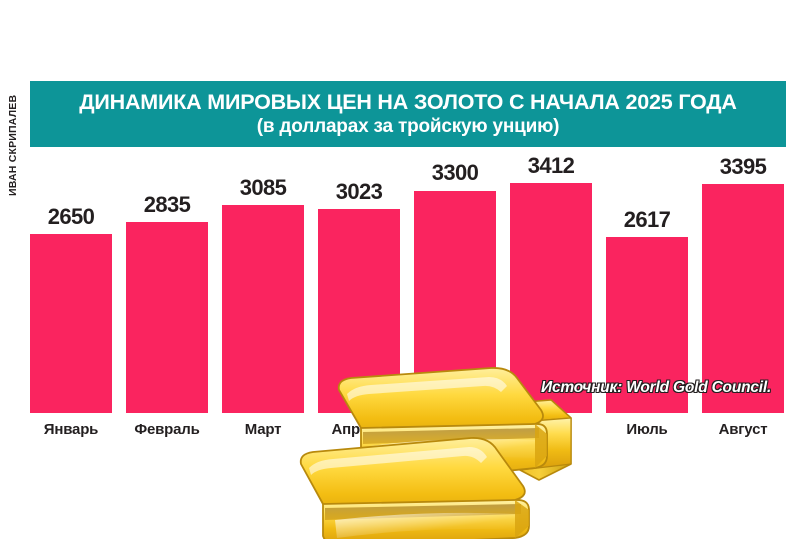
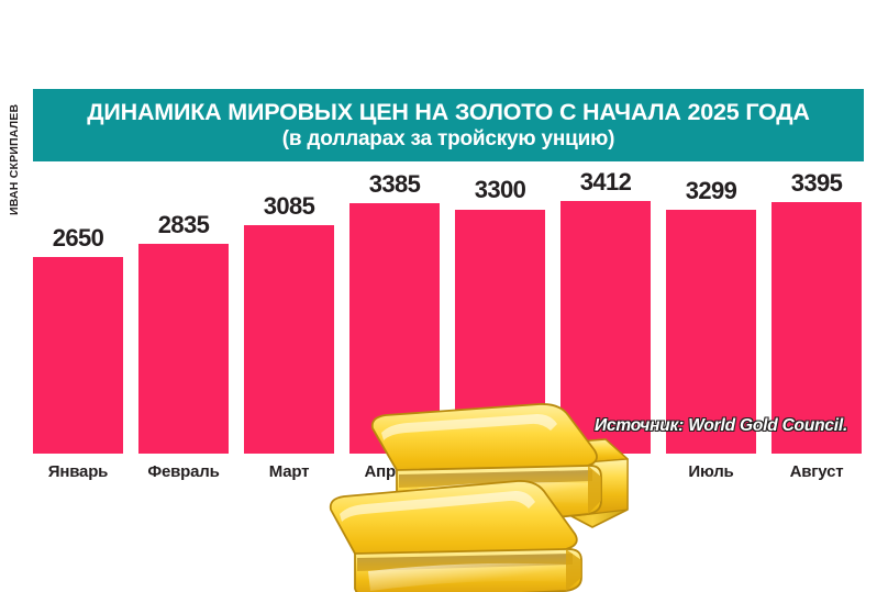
Апрель: 3023 -> 3385
Июль: 2617 -> 3299
